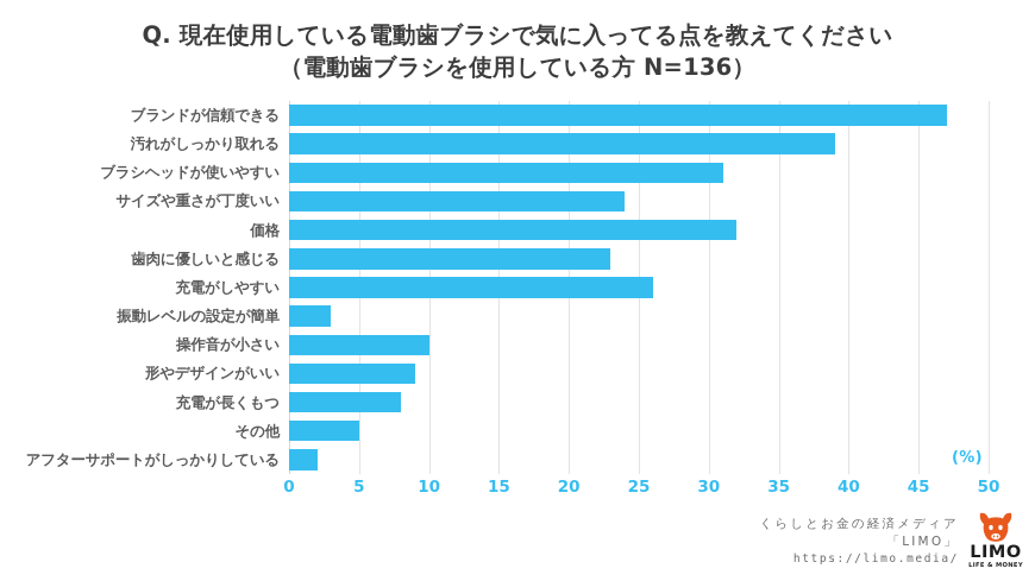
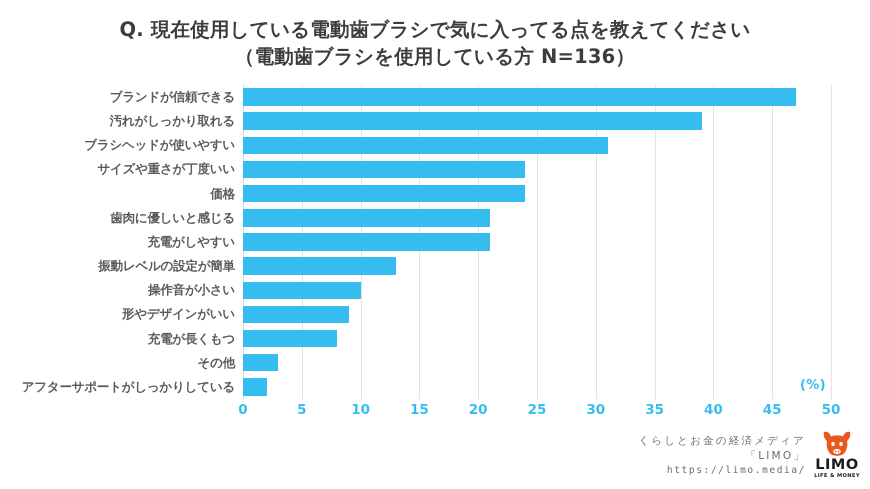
価格: 32 -> 24
歯肉に優しいと感じる: 23 -> 21
充電がしやすい: 26 -> 21
振動レベルの設定が簡単: 3 -> 13
その他: 5 -> 3
